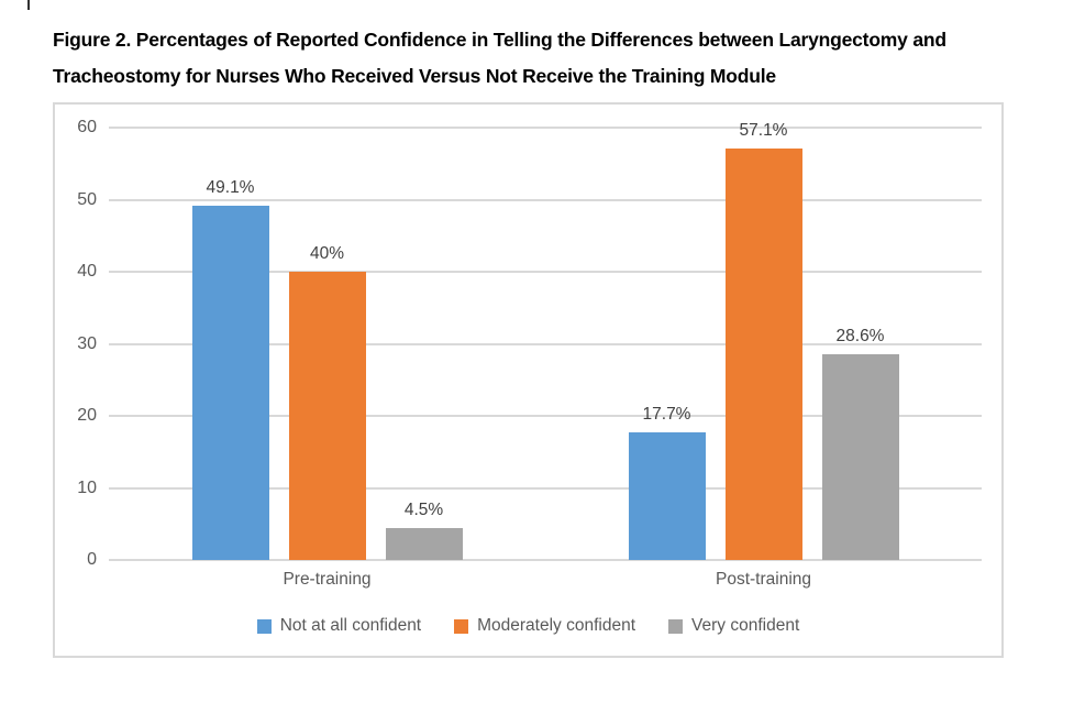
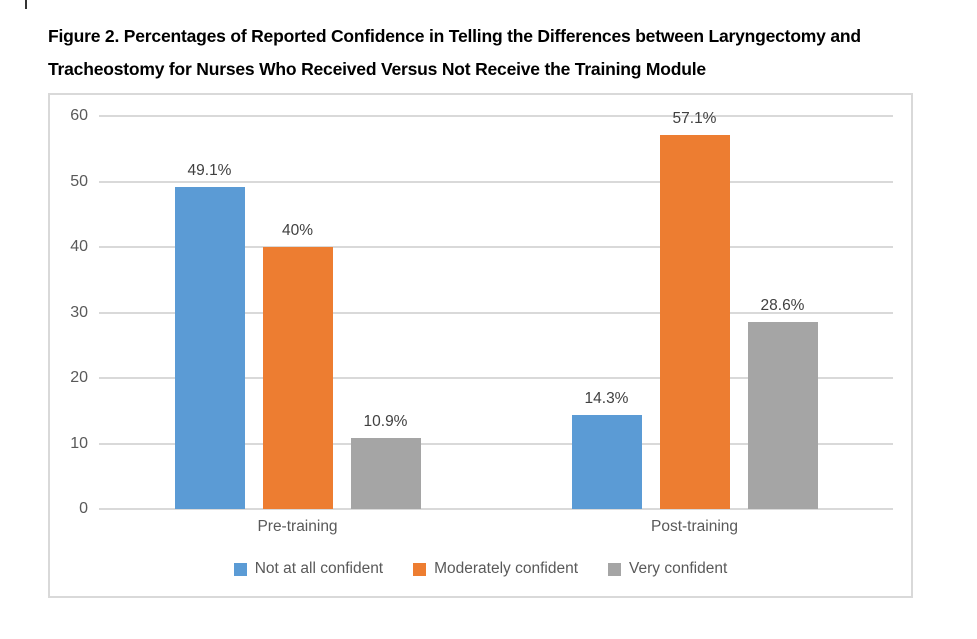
Very confident/Pre-training: 4.5% -> 10.9%
Not at all confident/Post-training: 17.7% -> 14.3%
